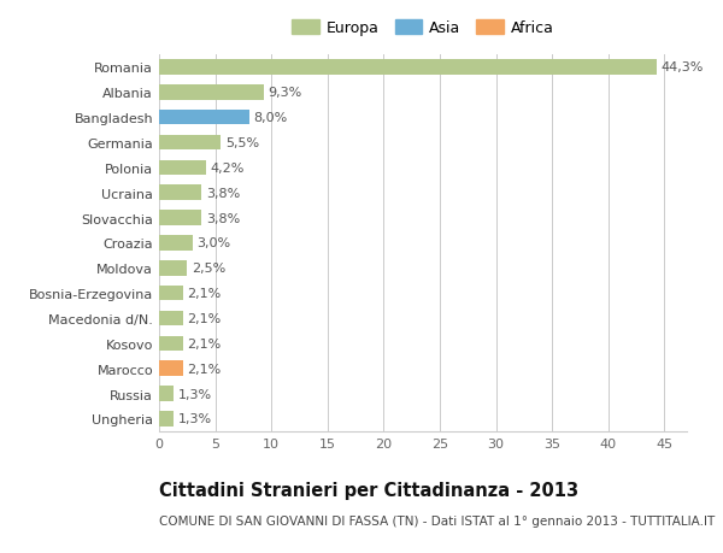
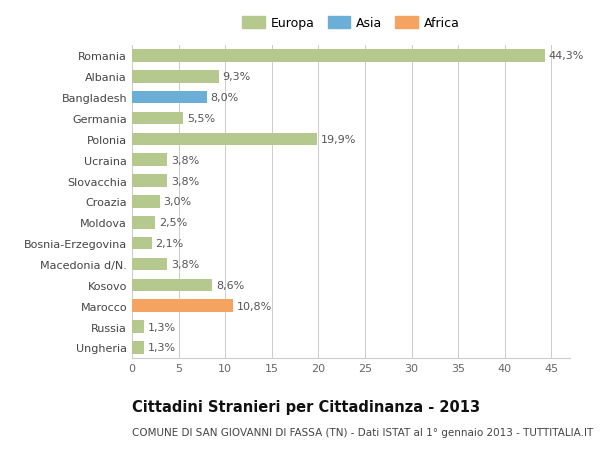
Polonia: 4,2% -> 19,9%
Macedonia d/N.: 2,1% -> 3,8%
Kosovo: 2,1% -> 8,6%
Marocco: 2,1% -> 10,8%
